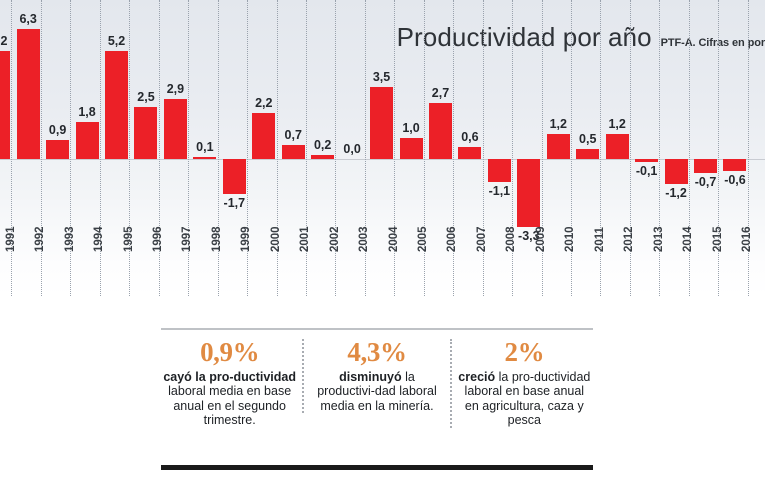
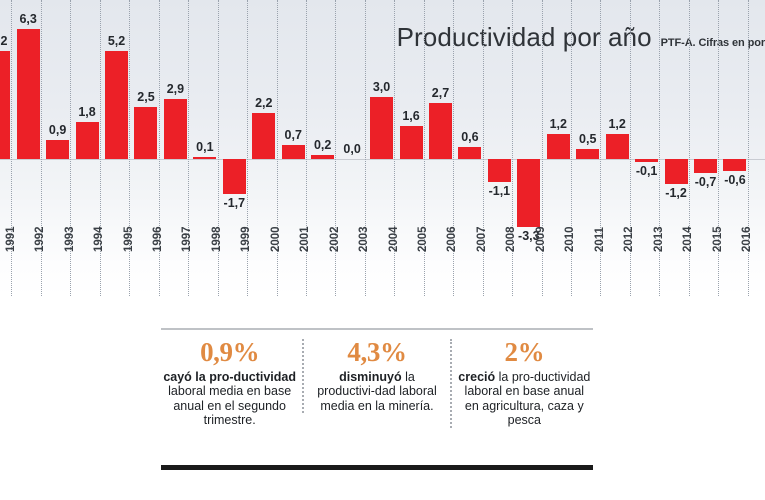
2004: 3,5 -> 3,0
2005: 1,0 -> 1,6
